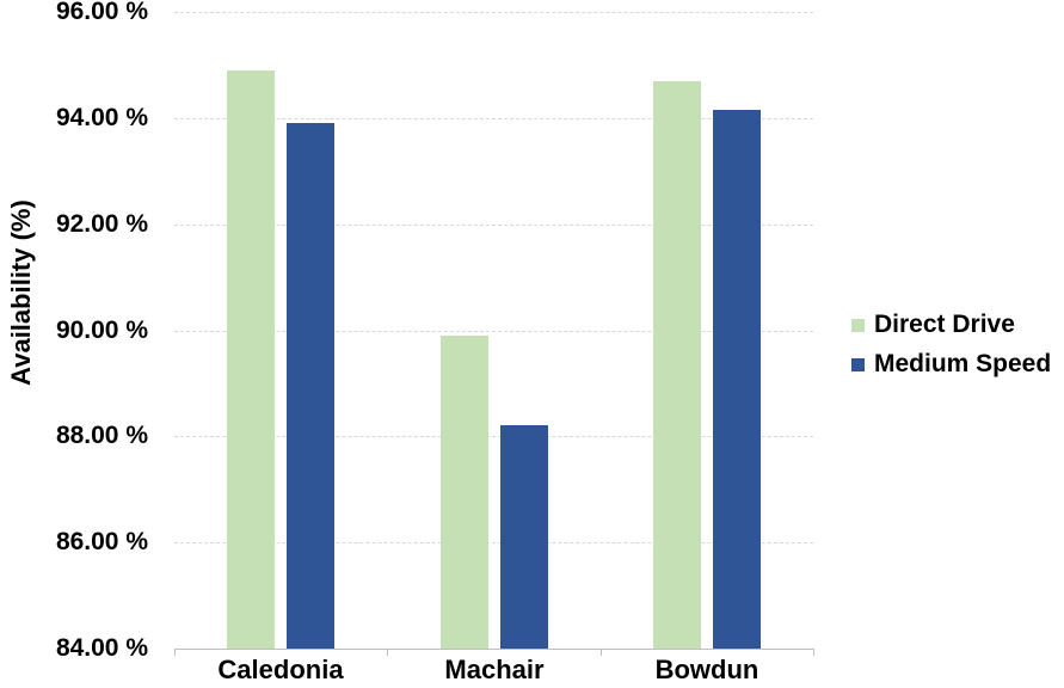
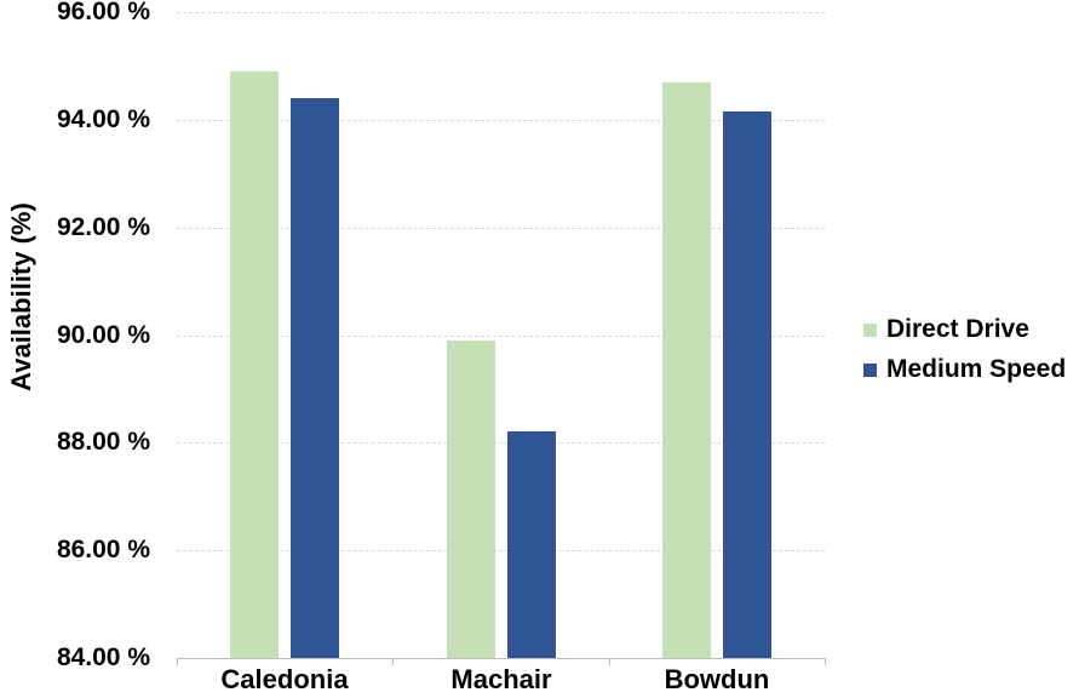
Medium Speed/Caledonia: 93.9% -> 94.4%
